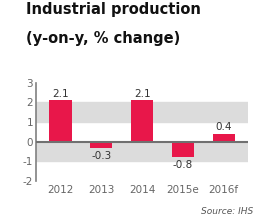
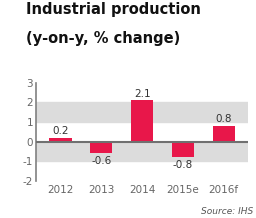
2012: 2.1 -> 0.2
2013: -0.3 -> -0.6
2016f: 0.4 -> 0.8
